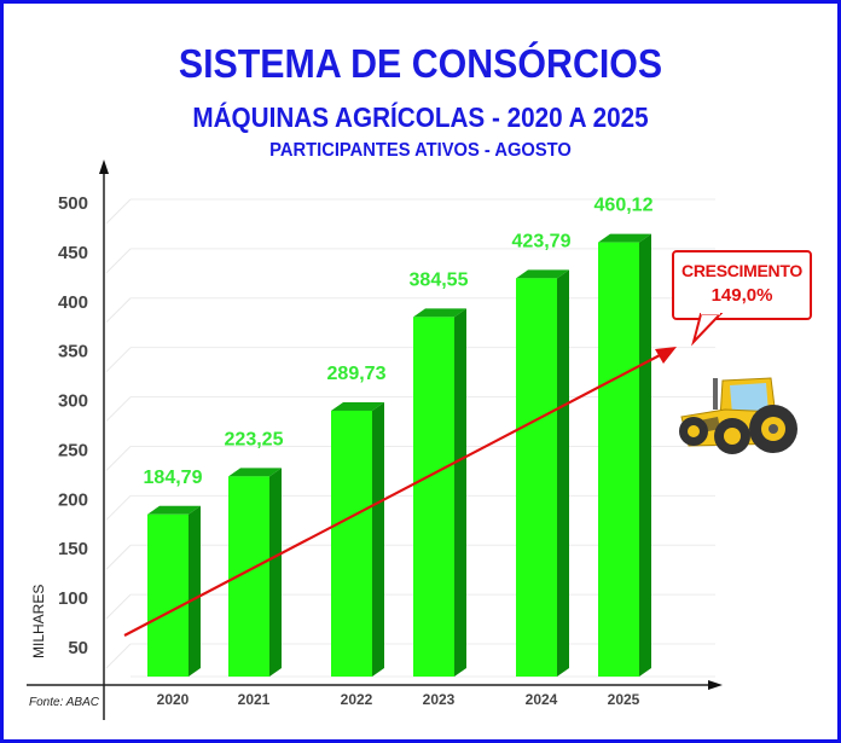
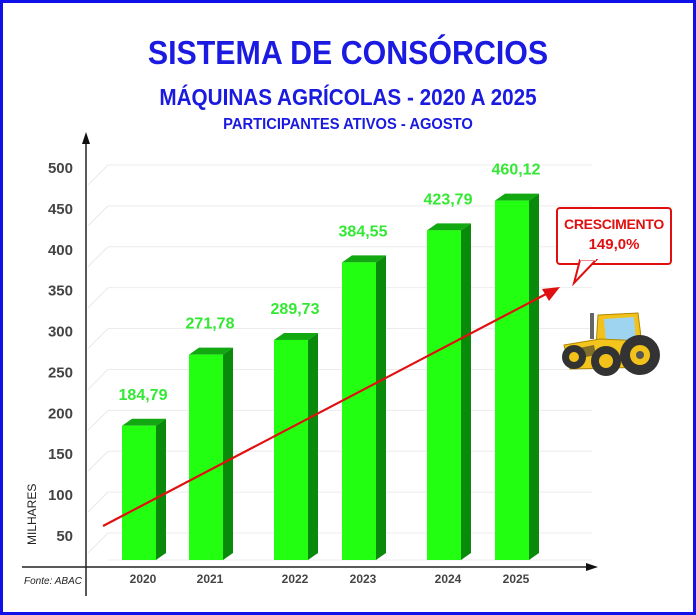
2021: 223,25 -> 271,78
